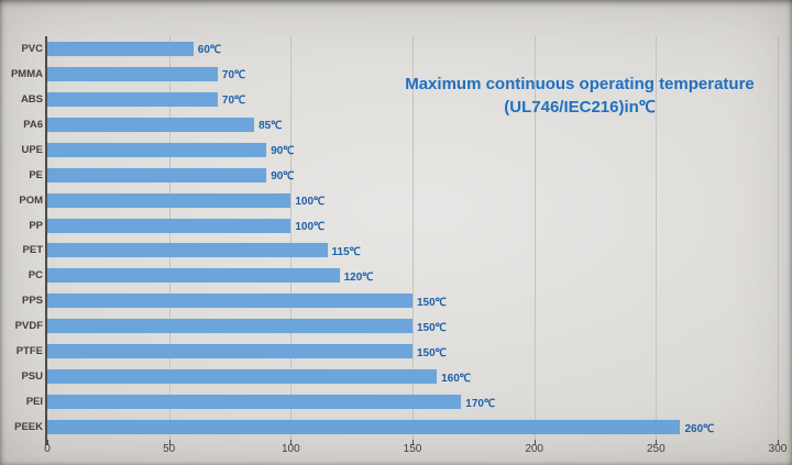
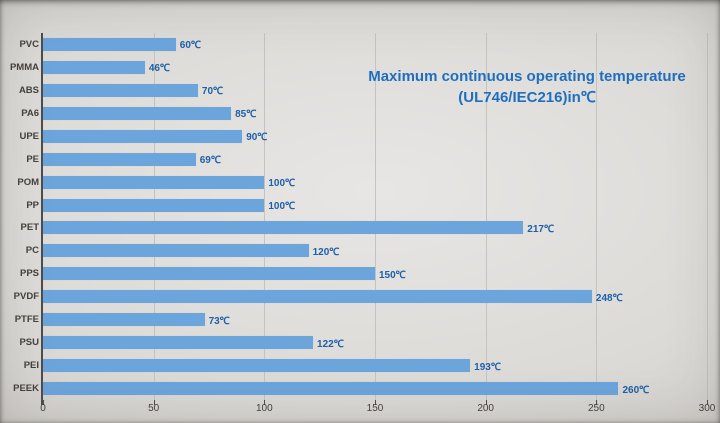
PMMA: 70 -> 46
PE: 90 -> 69
PET: 115 -> 217
PVDF: 150 -> 248
PTFE: 150 -> 73
PSU: 160 -> 122
PEI: 170 -> 193
